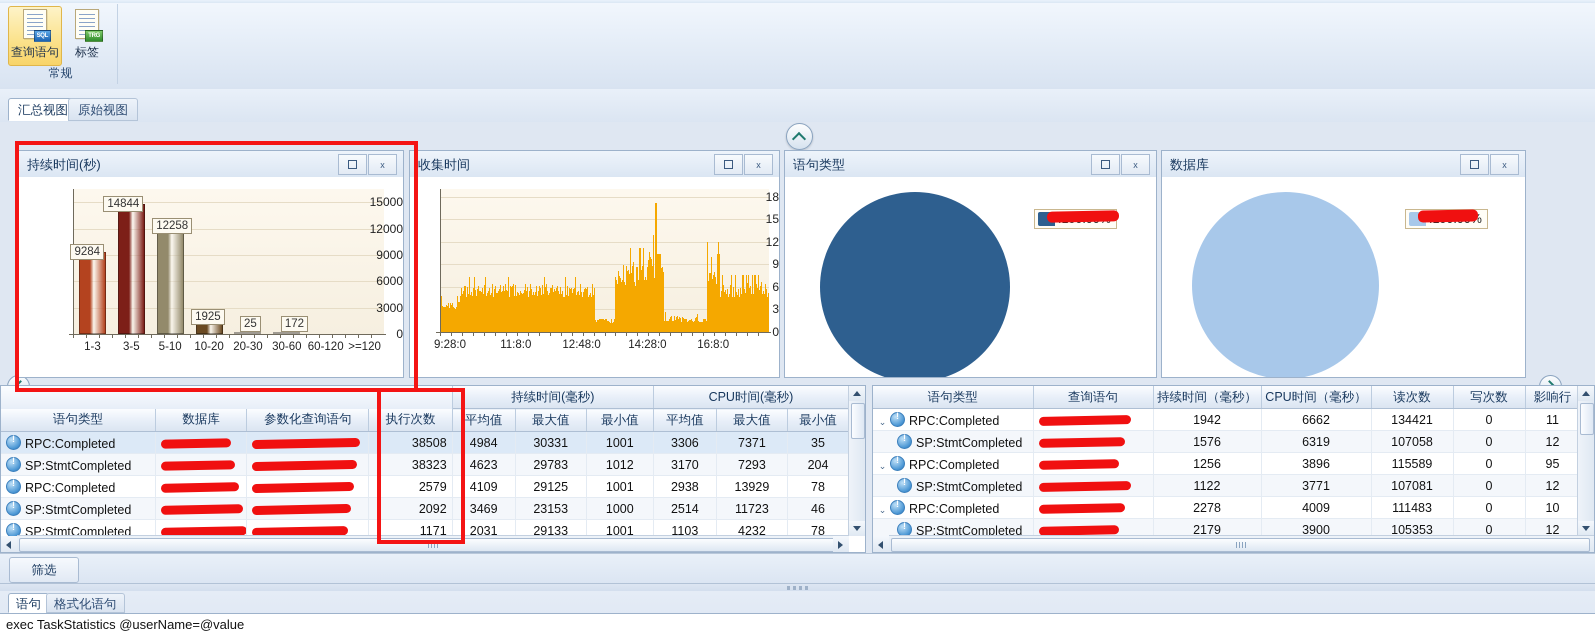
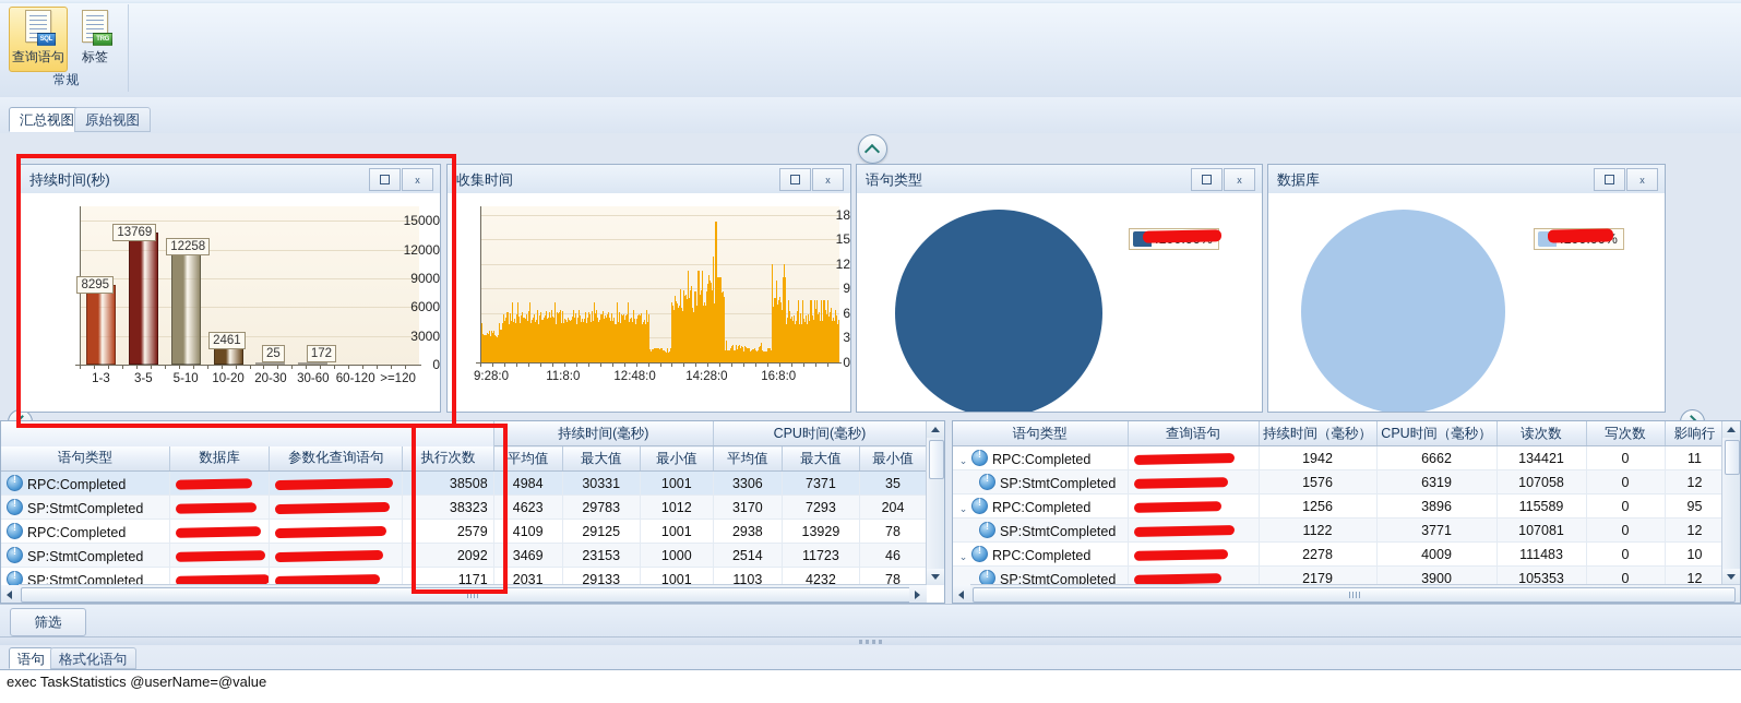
持续时间(秒)/1-3: 9284 -> 8295
持续时间(秒)/3-5: 14844 -> 13769
持续时间(秒)/10-20: 1925 -> 2461
